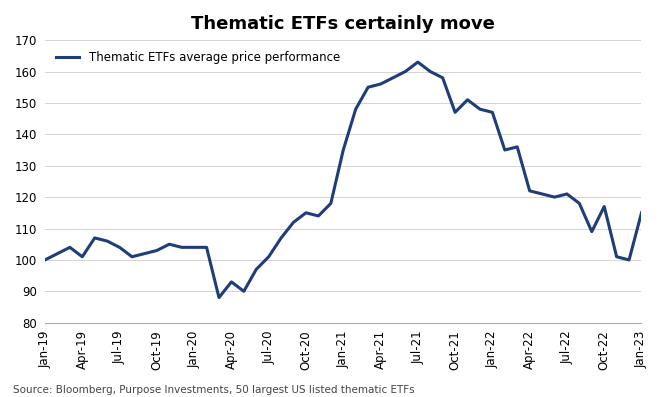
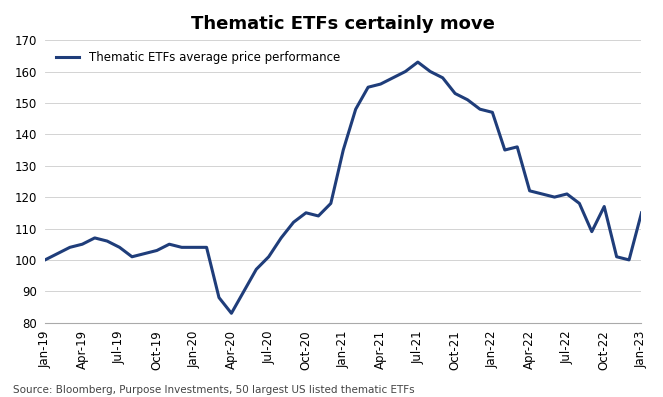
Apr-19: 101 -> 105
Apr-20: 93 -> 83
Oct-21: 147 -> 153
